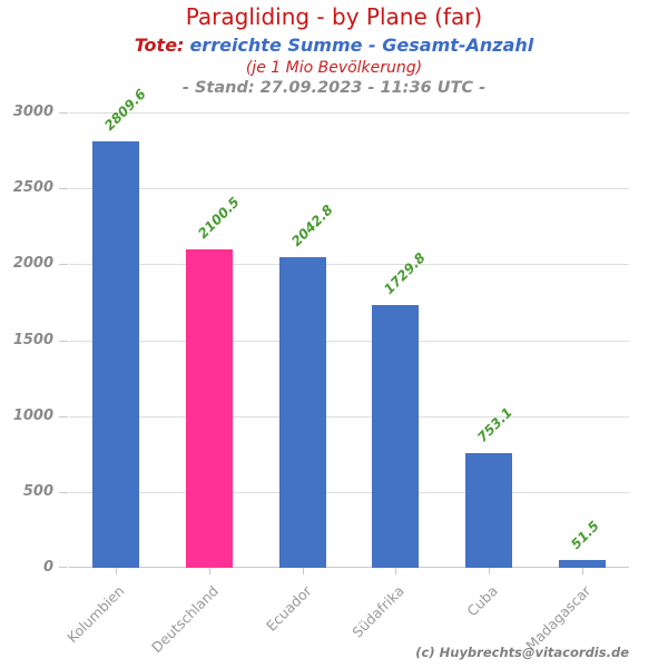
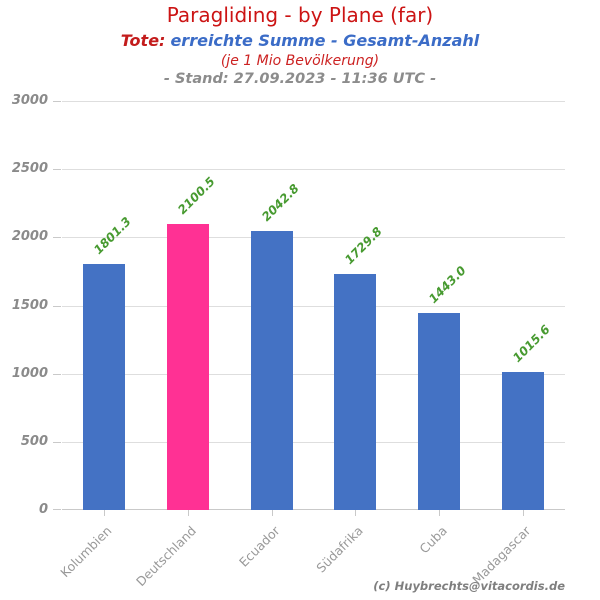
Kolumbien: 2809.6 -> 1801.3
Cuba: 753.1 -> 1443.0
Madagascar: 51.5 -> 1015.6
